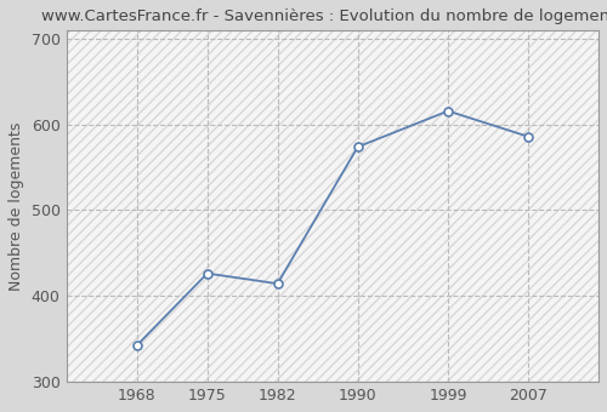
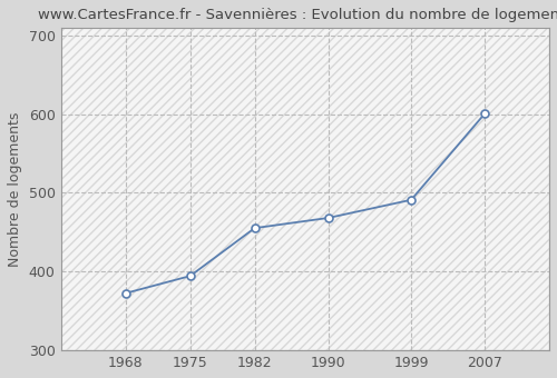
1968: 342 -> 372
1975: 426 -> 394
1982: 414 -> 455
1990: 574 -> 468
1999: 616 -> 491
2007: 586 -> 601
